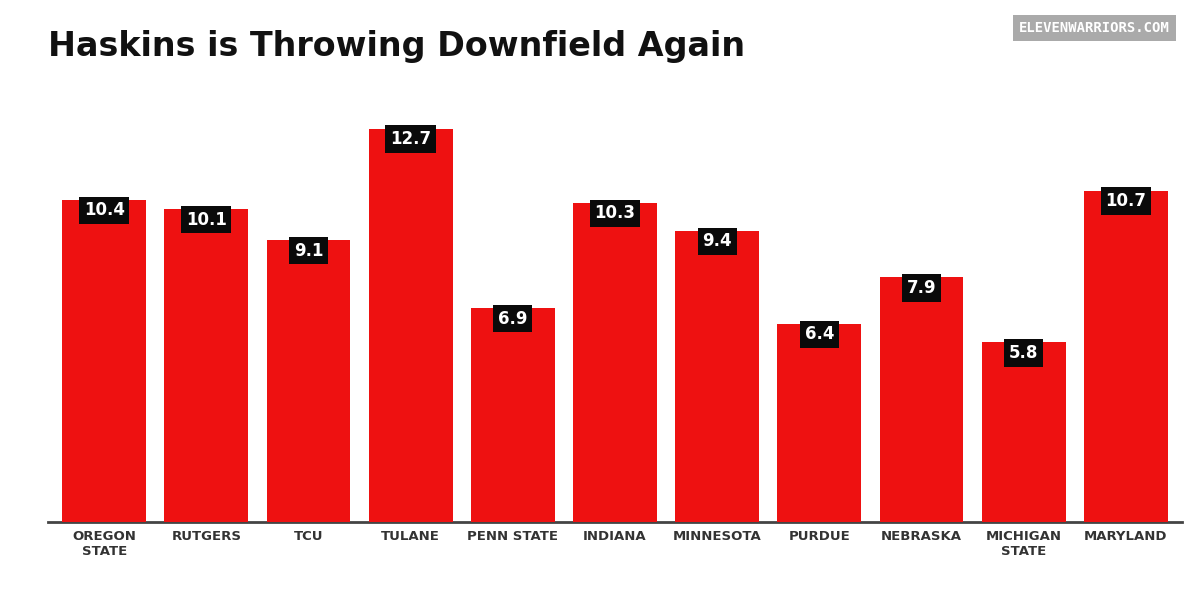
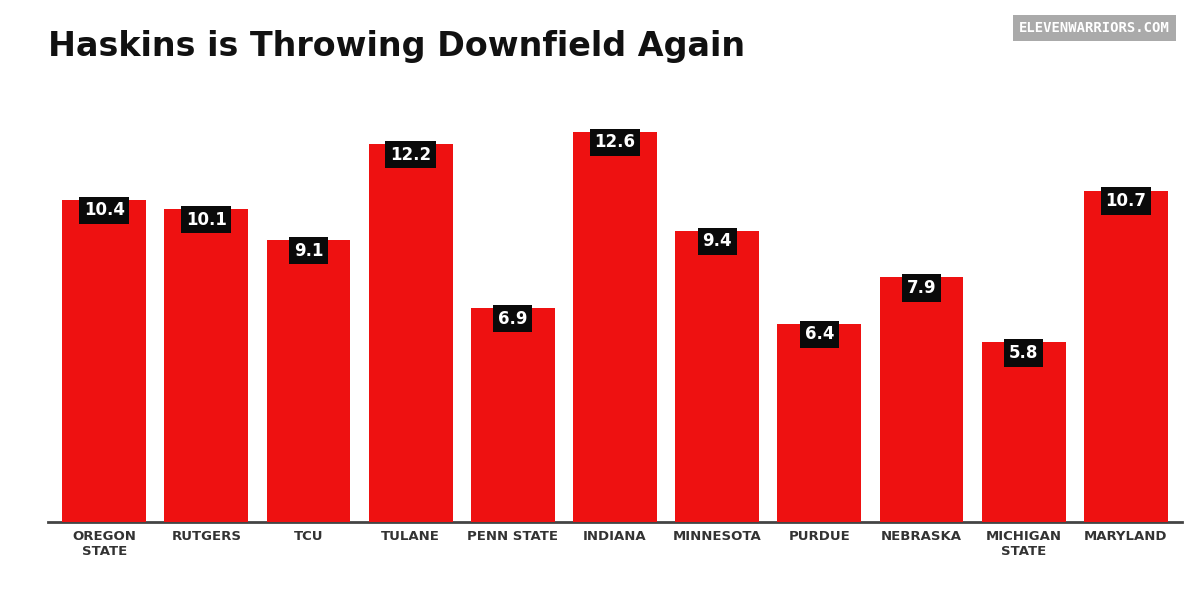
TULANE: 12.7 -> 12.2
INDIANA: 10.3 -> 12.6
